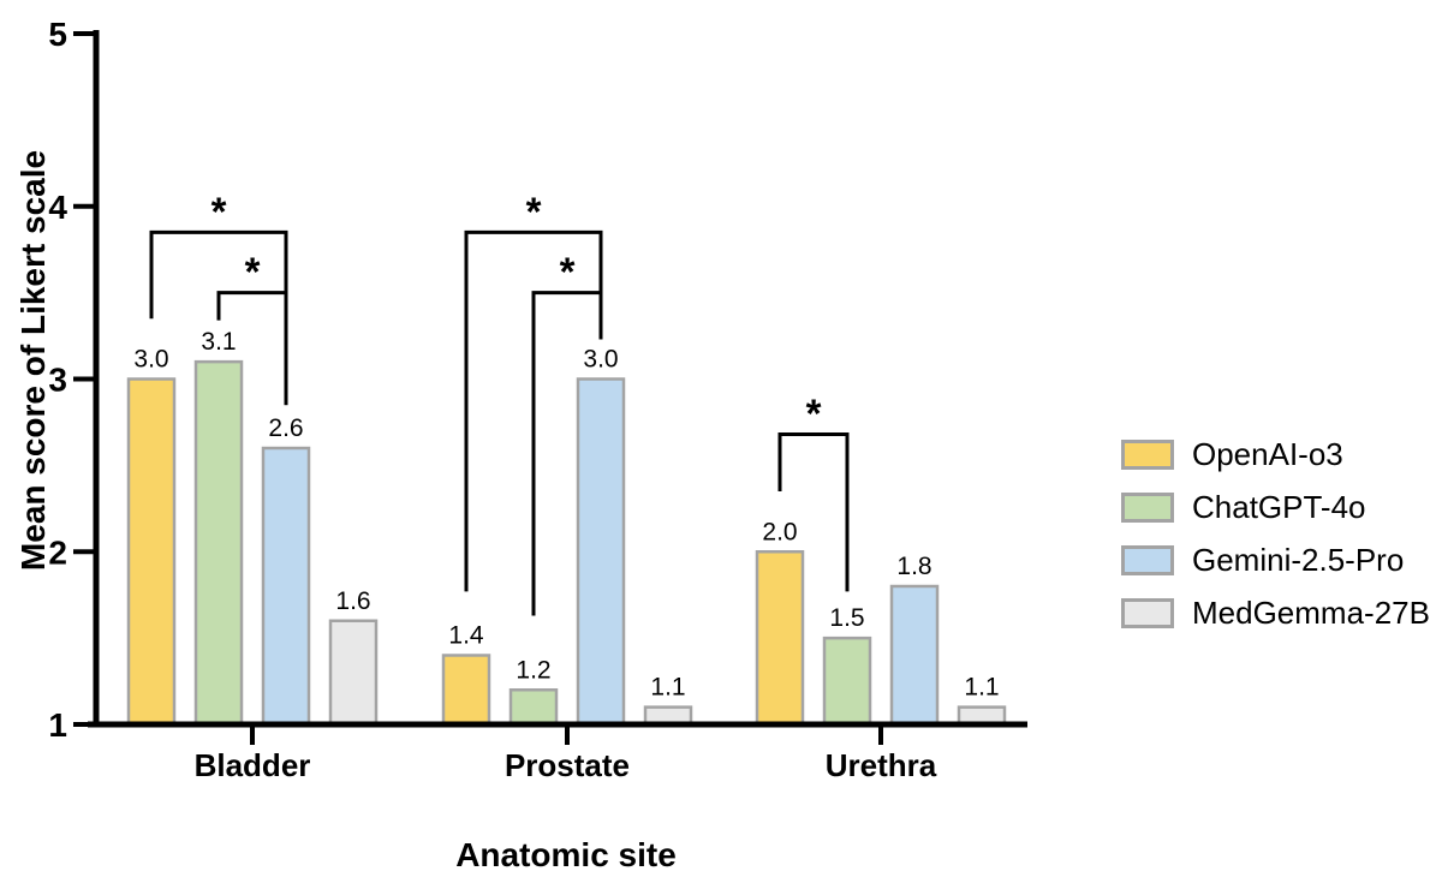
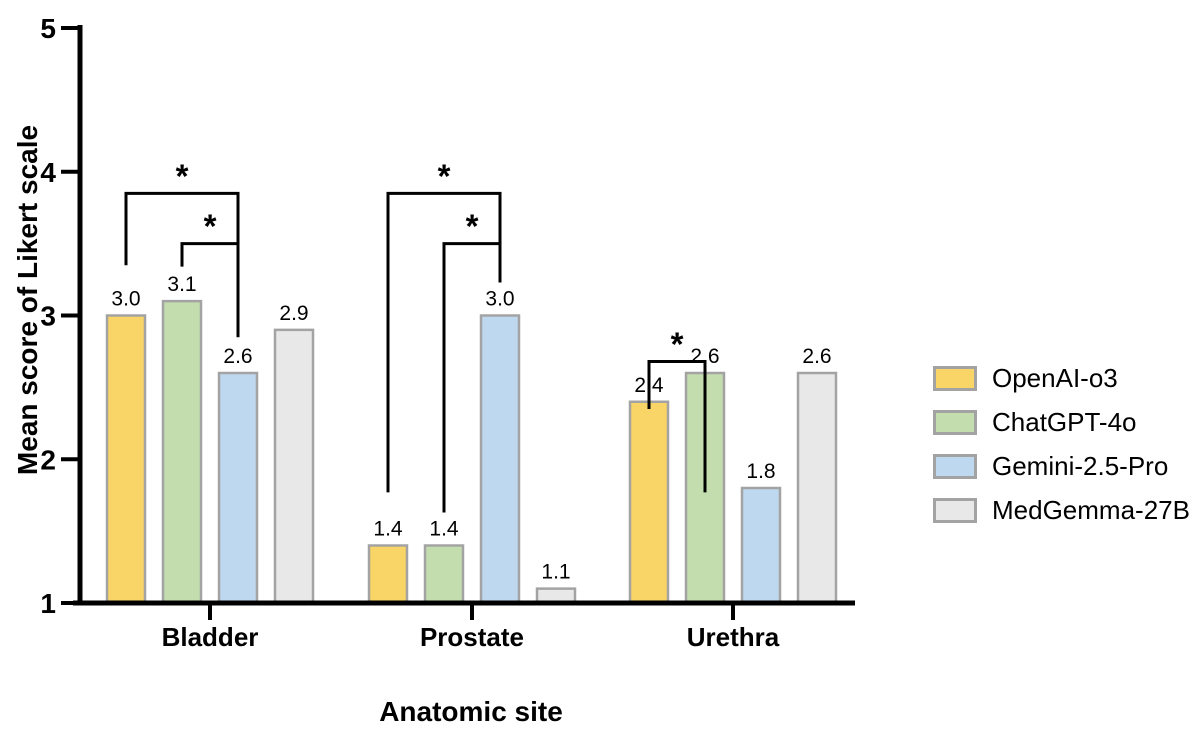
MedGemma-27B/Bladder: 1.6 -> 2.9
ChatGPT-4o/Prostate: 1.2 -> 1.4
OpenAI-o3/Urethra: 2.0 -> 2.4
ChatGPT-4o/Urethra: 1.5 -> 2.6
MedGemma-27B/Urethra: 1.1 -> 2.6
